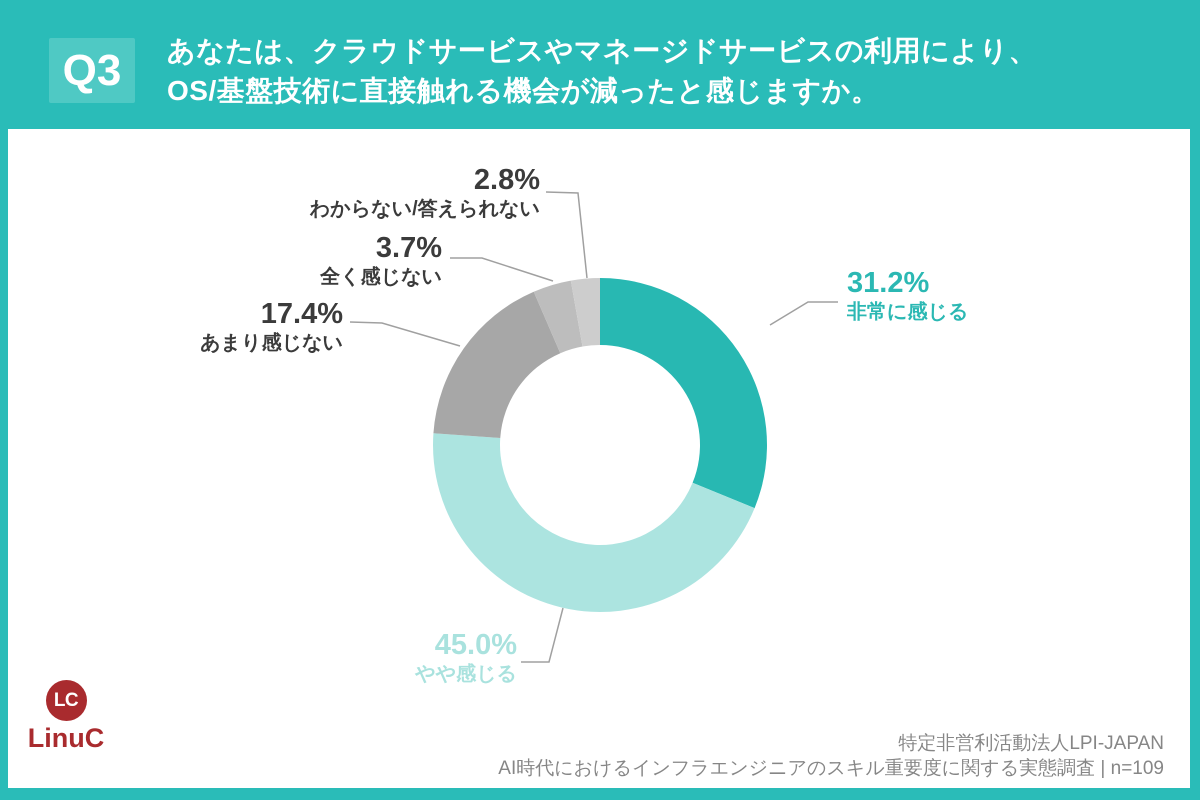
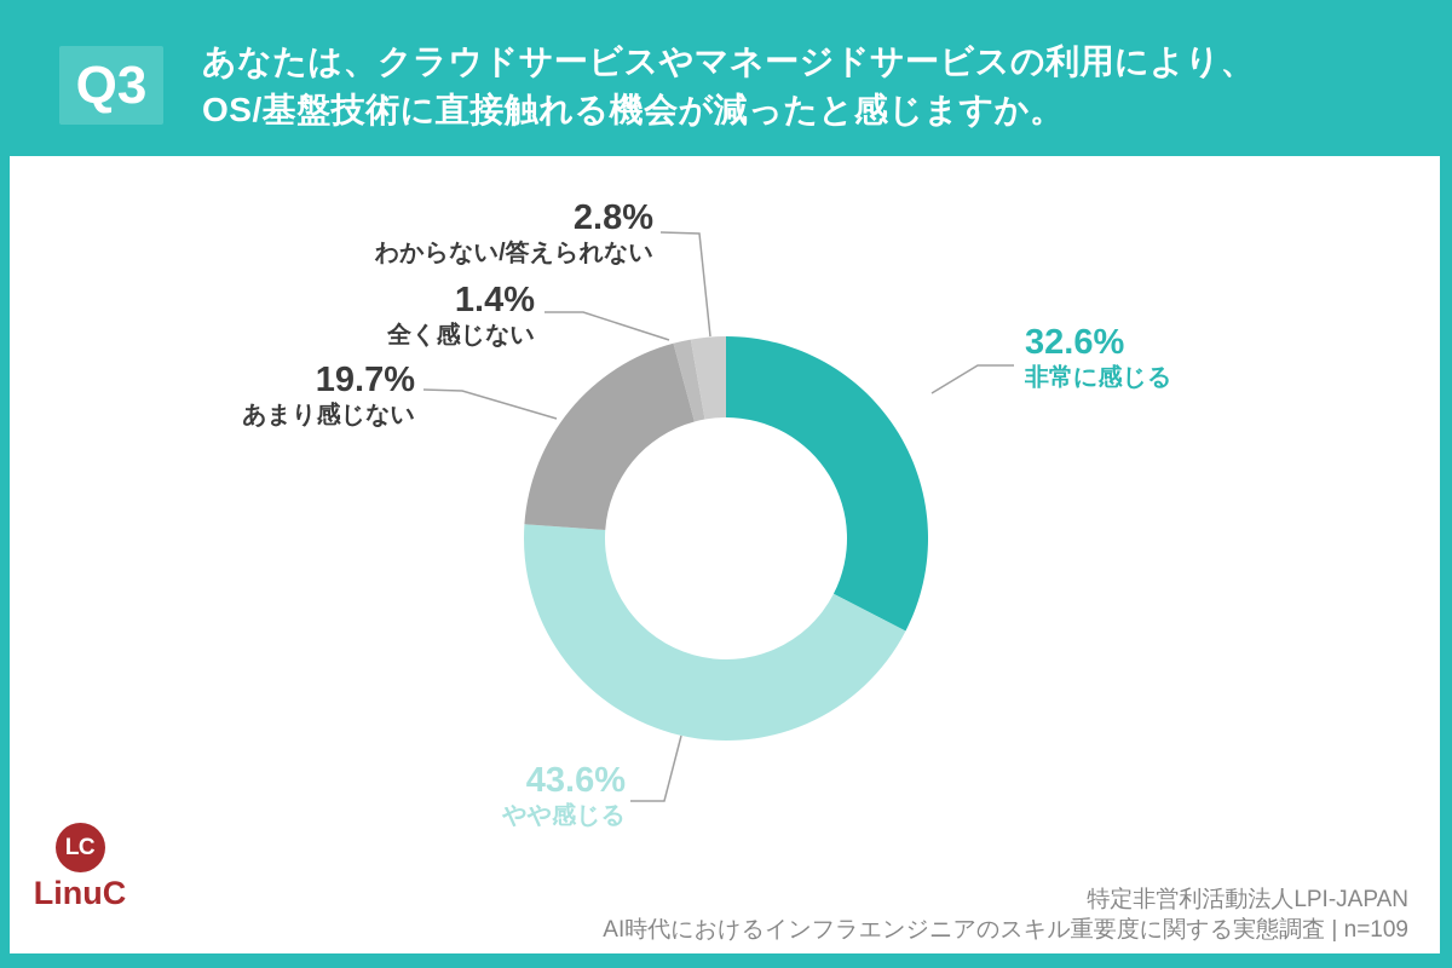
非常に感じる: 31.2% -> 32.6%
やや感じる: 45.0% -> 43.6%
あまり感じない: 17.4% -> 19.7%
全く感じない: 3.7% -> 1.4%
